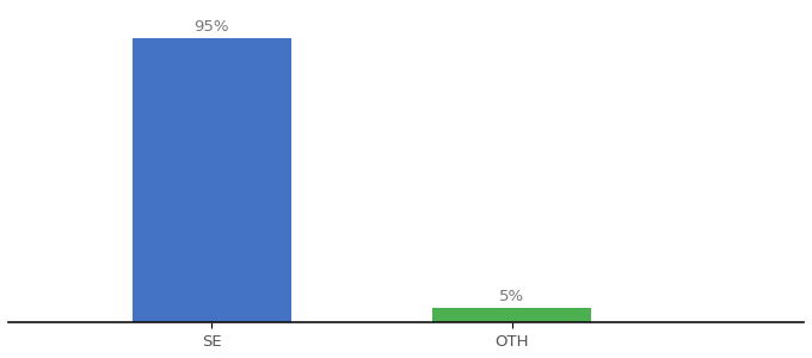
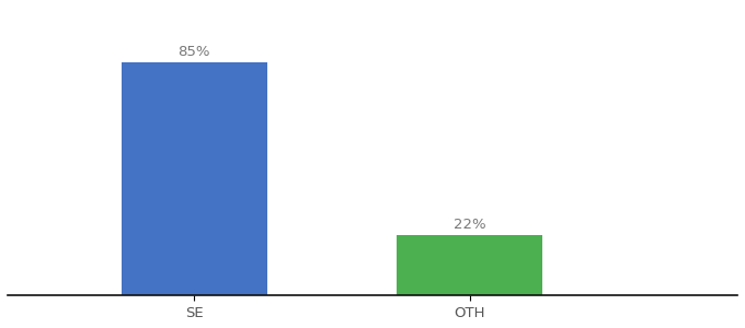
SE: 95% -> 85%
OTH: 5% -> 22%
